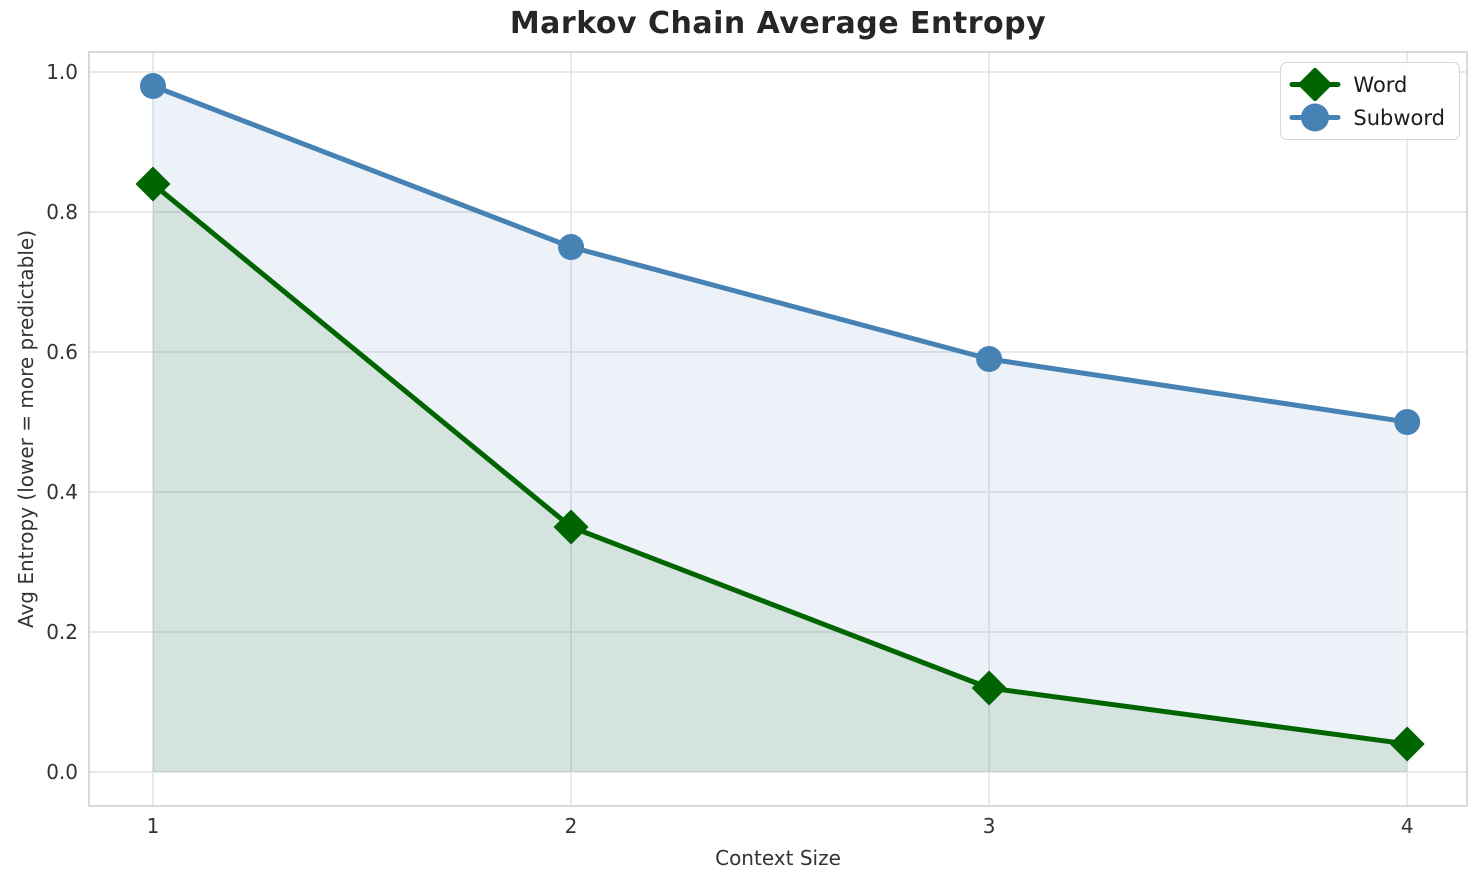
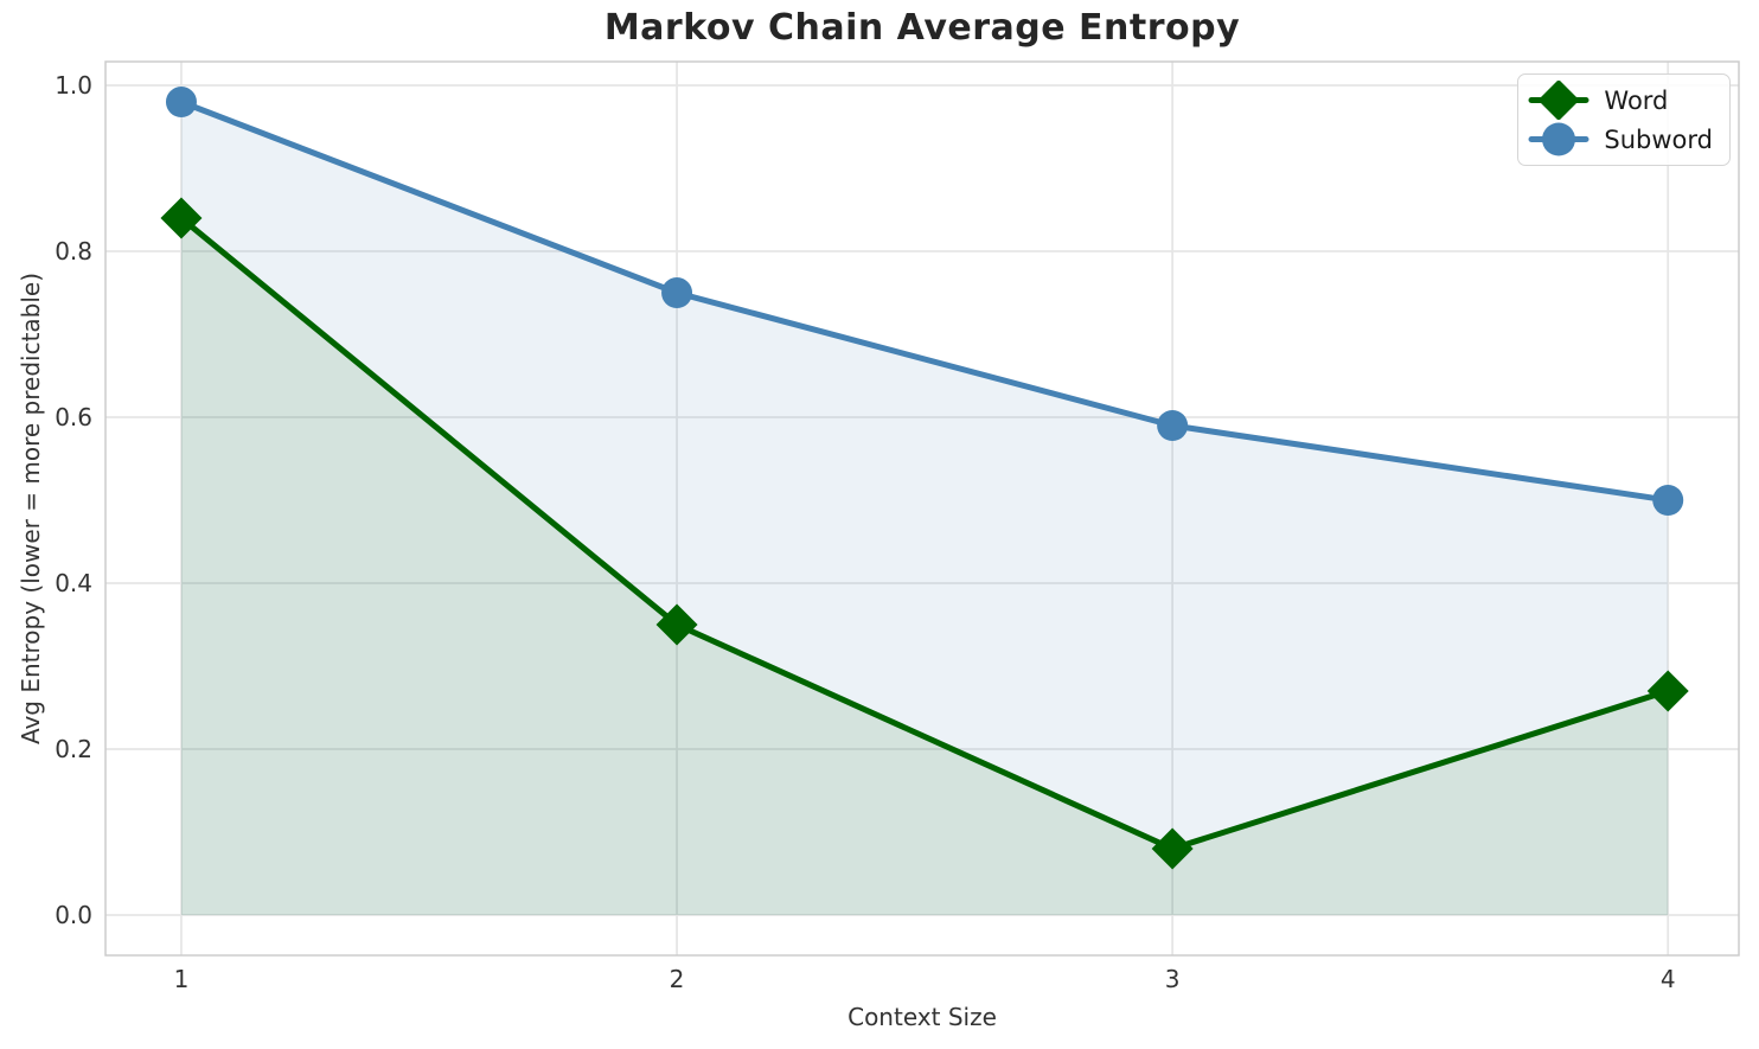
Word/3: 0.12 -> 0.08
Word/4: 0.04 -> 0.27
